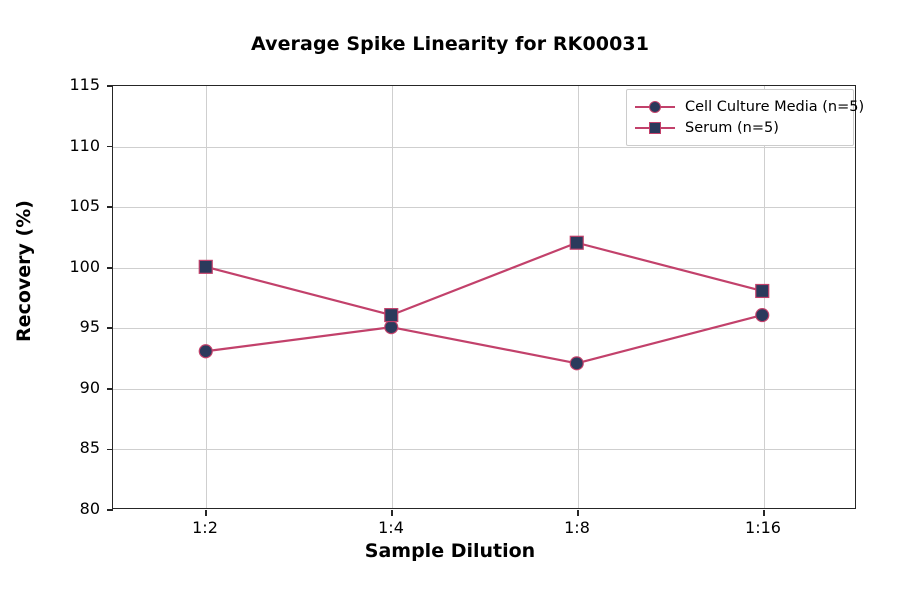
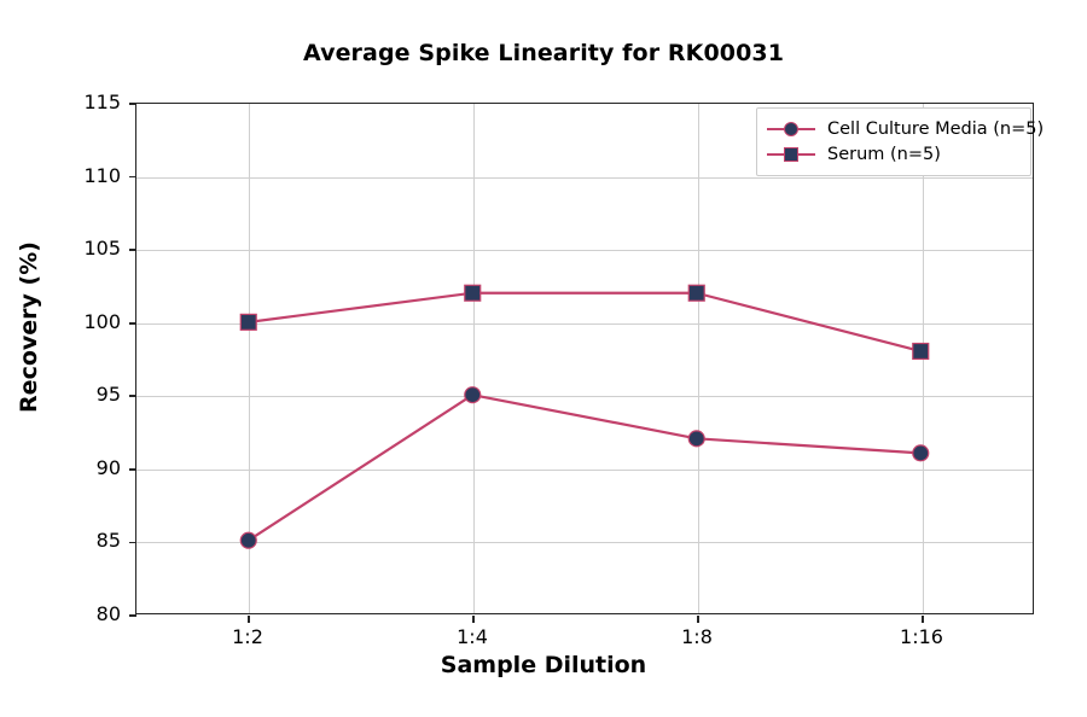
Cell Culture Media (n=5)/1:2: 93 -> 85
Serum (n=5)/1:4: 96 -> 102
Cell Culture Media (n=5)/1:16: 96 -> 91
